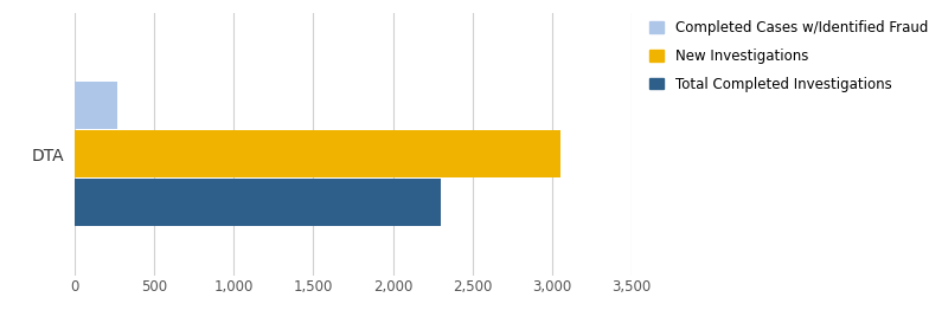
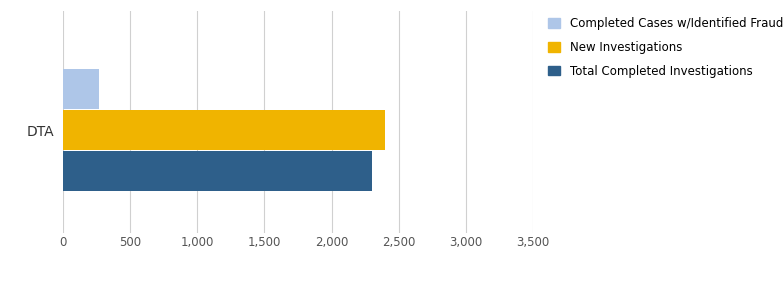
DTA: 3,050 -> 2,400
